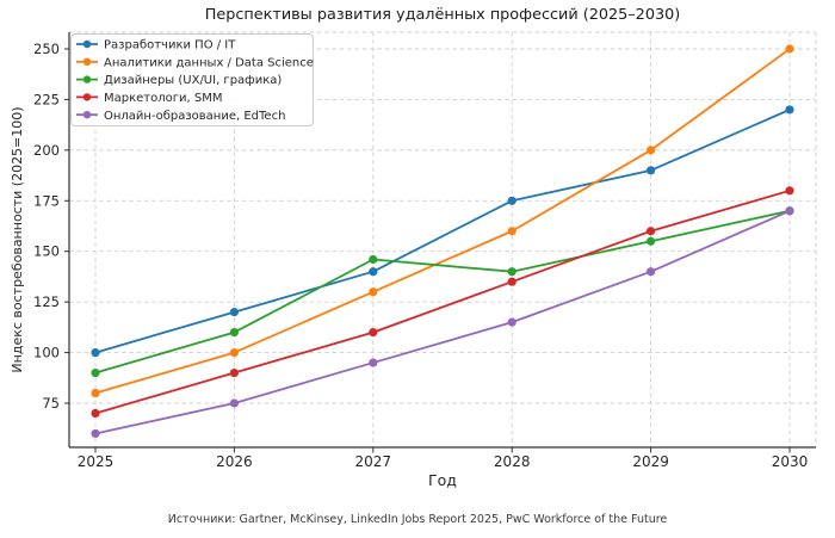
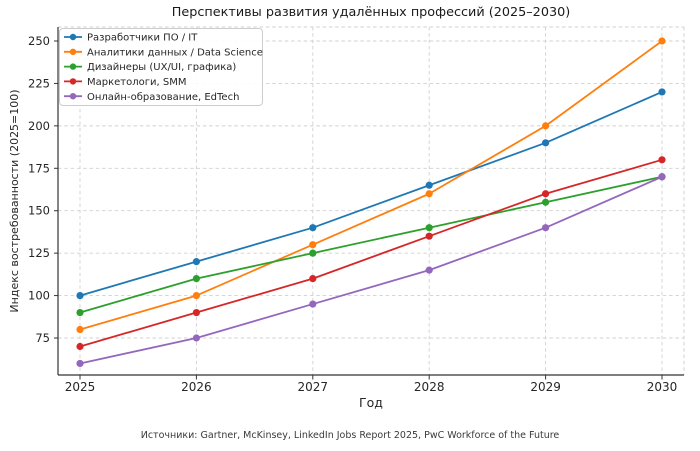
Дизайнеры (UX/UI, графика)/2027: 146 -> 125
Разработчики ПО / IT/2028: 175 -> 165
